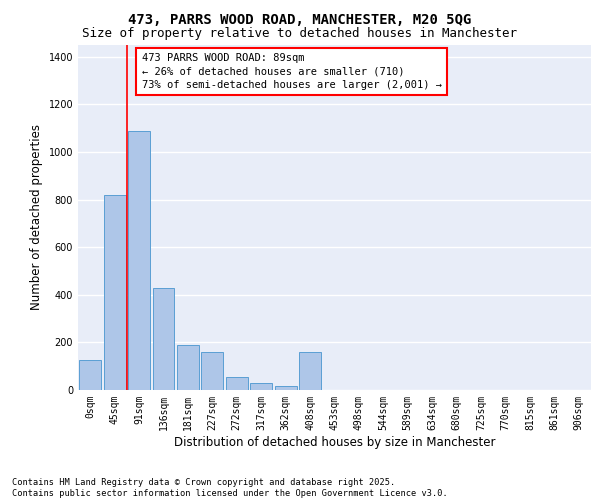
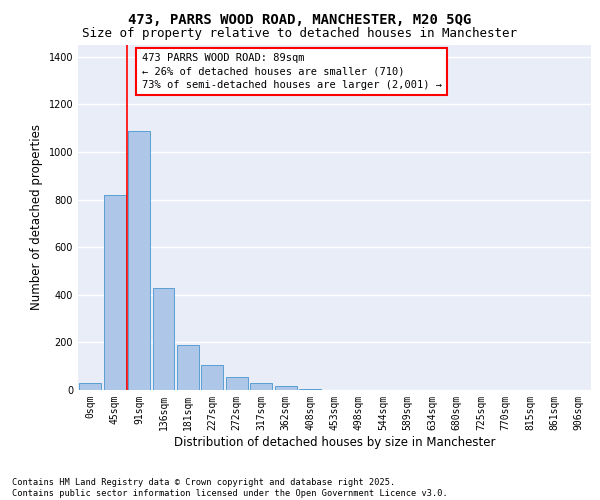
0sqm: 125 -> 30
227sqm: 160 -> 105
408sqm: 160 -> 5
